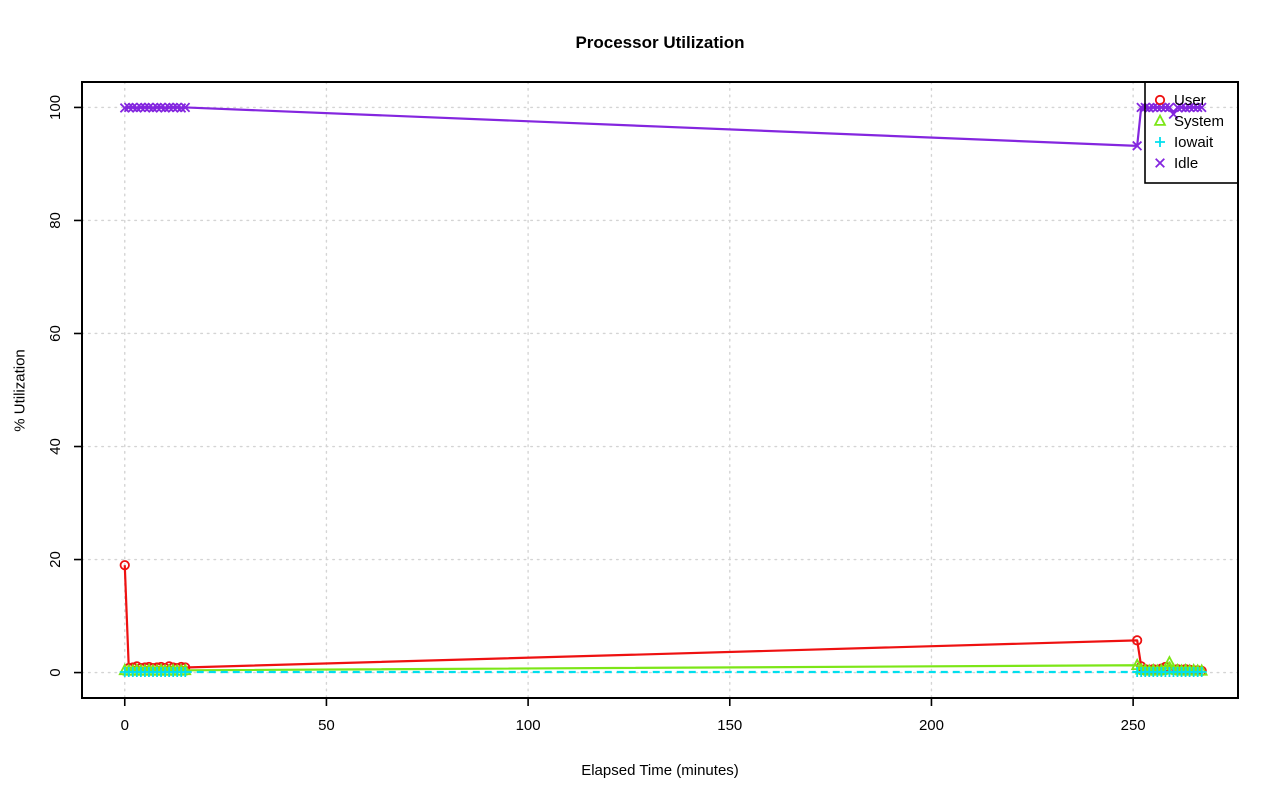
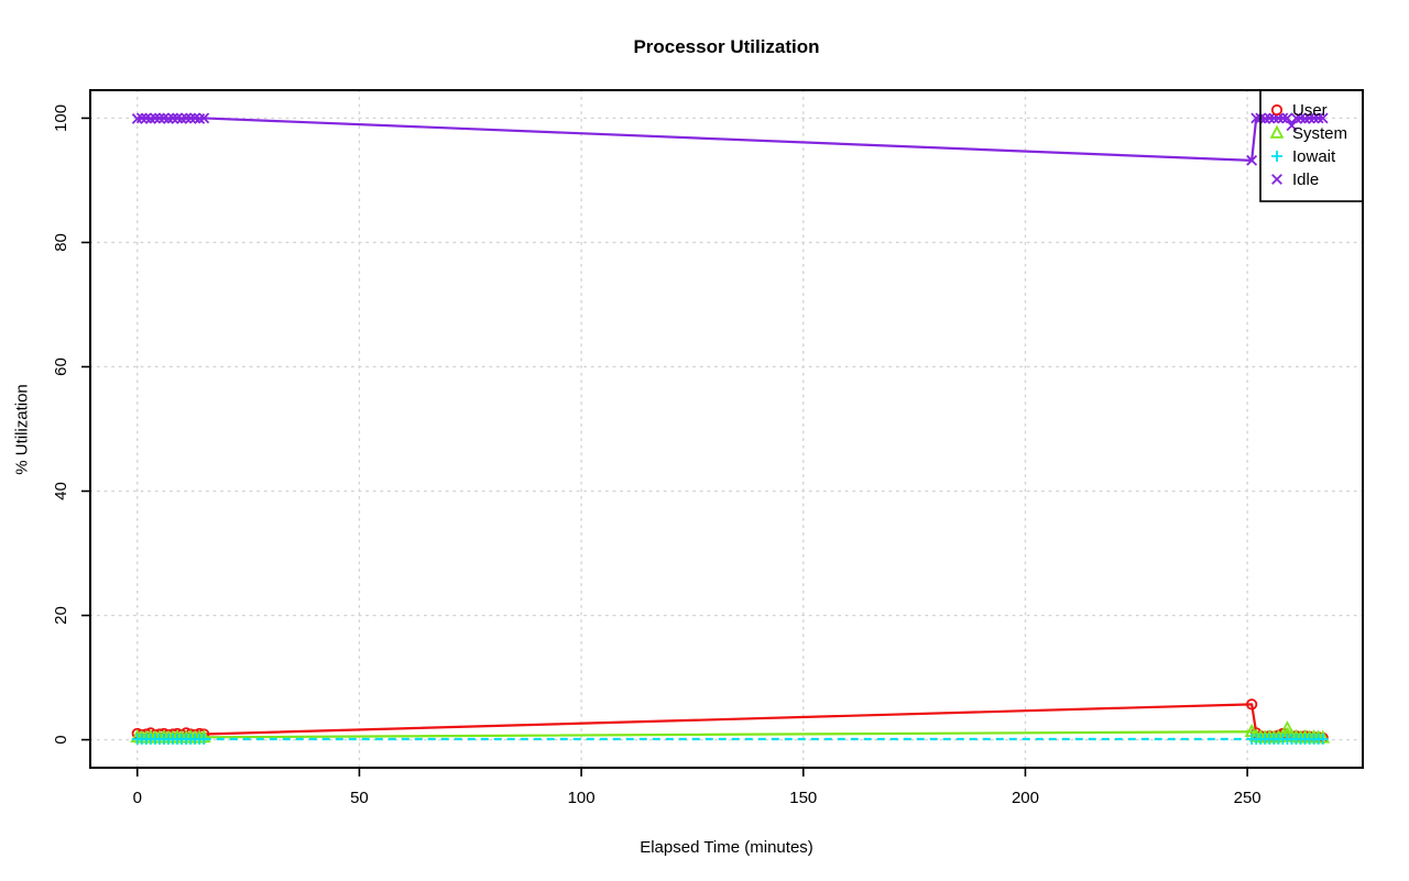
User/0: 19 -> 1
